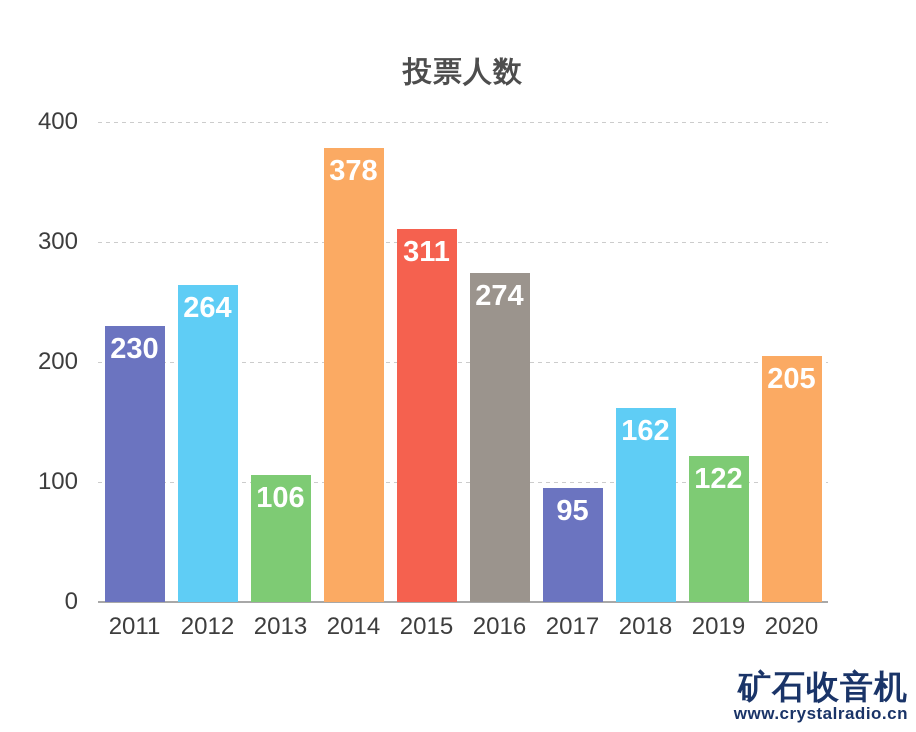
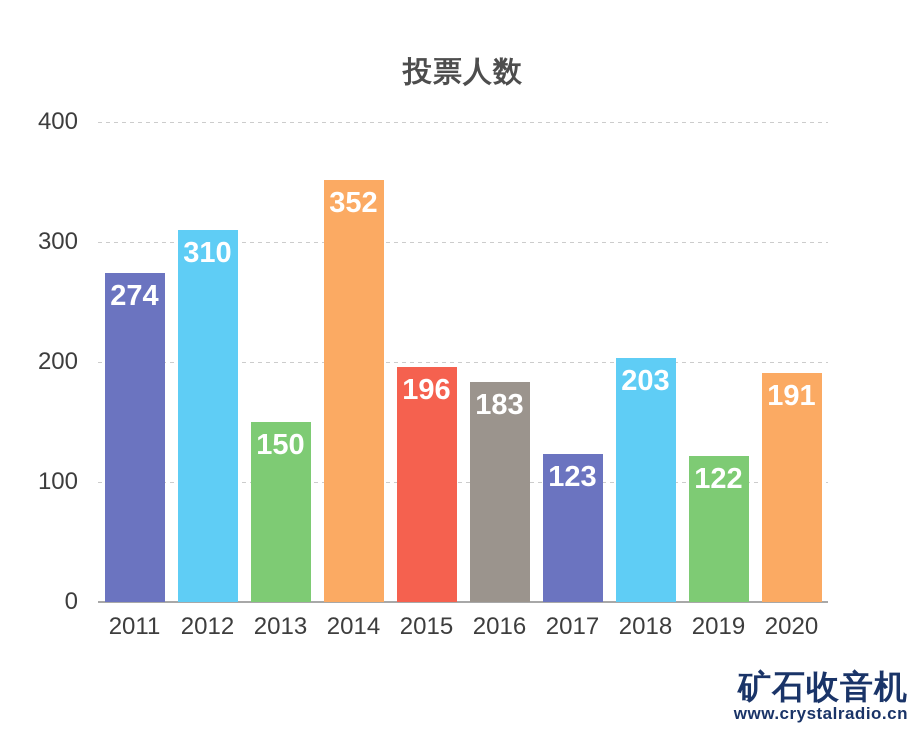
2011: 230 -> 274
2012: 264 -> 310
2013: 106 -> 150
2014: 378 -> 352
2015: 311 -> 196
2016: 274 -> 183
2017: 95 -> 123
2018: 162 -> 203
2020: 205 -> 191
